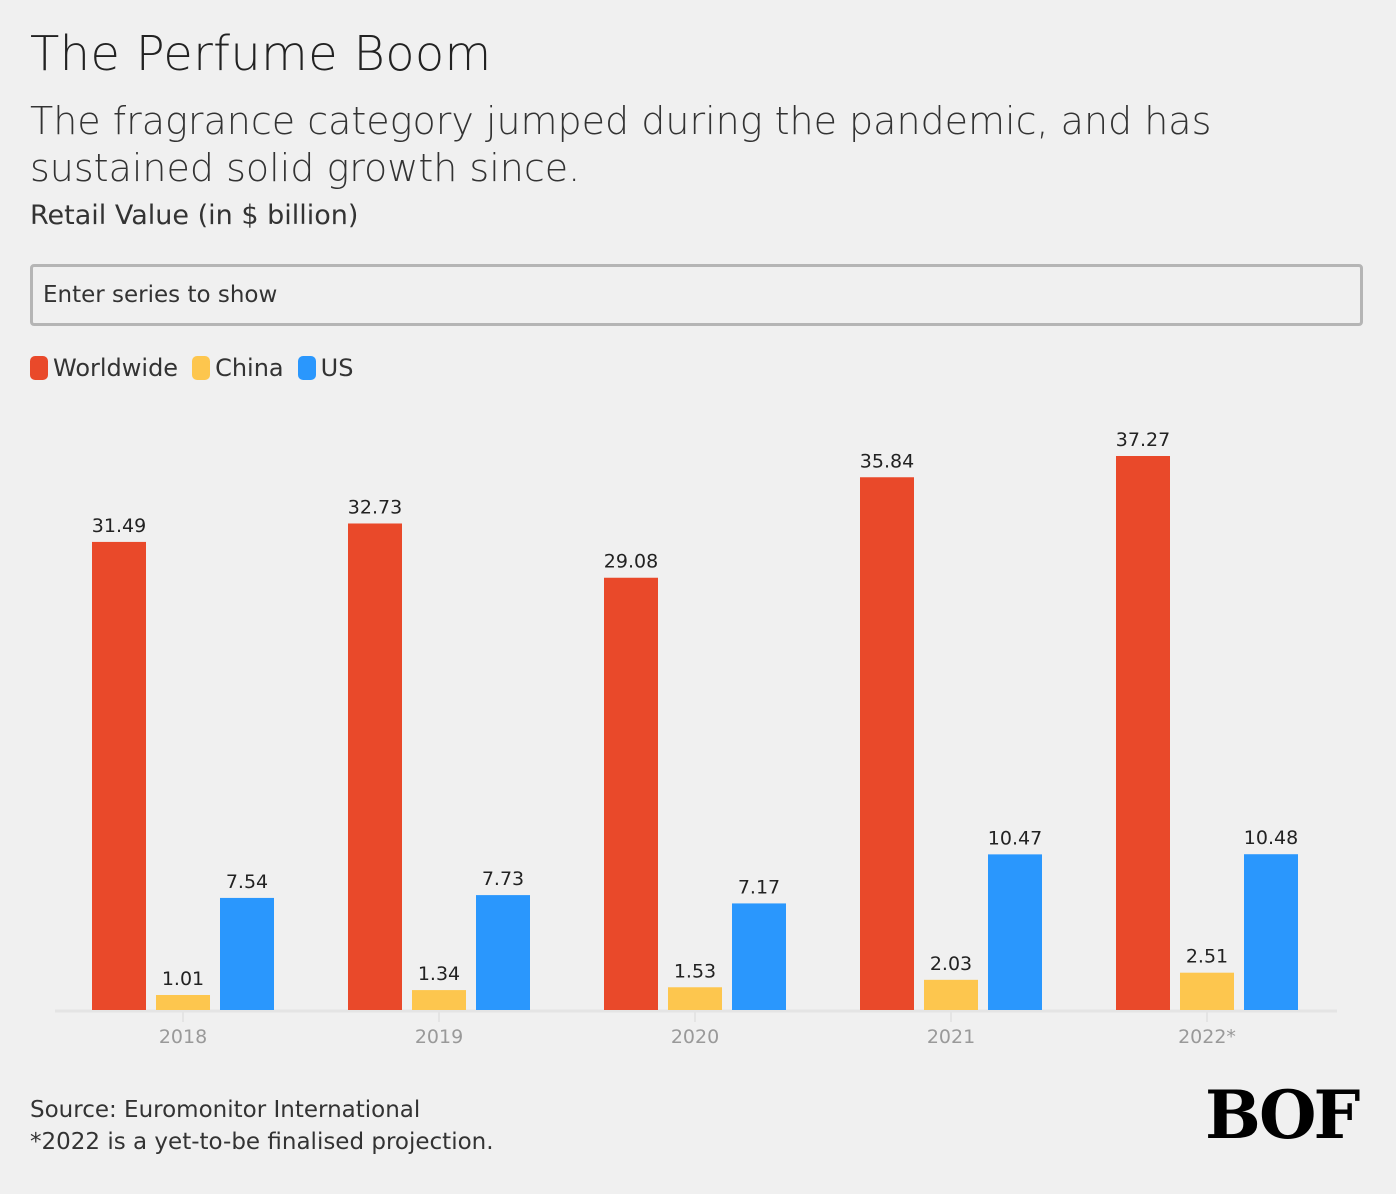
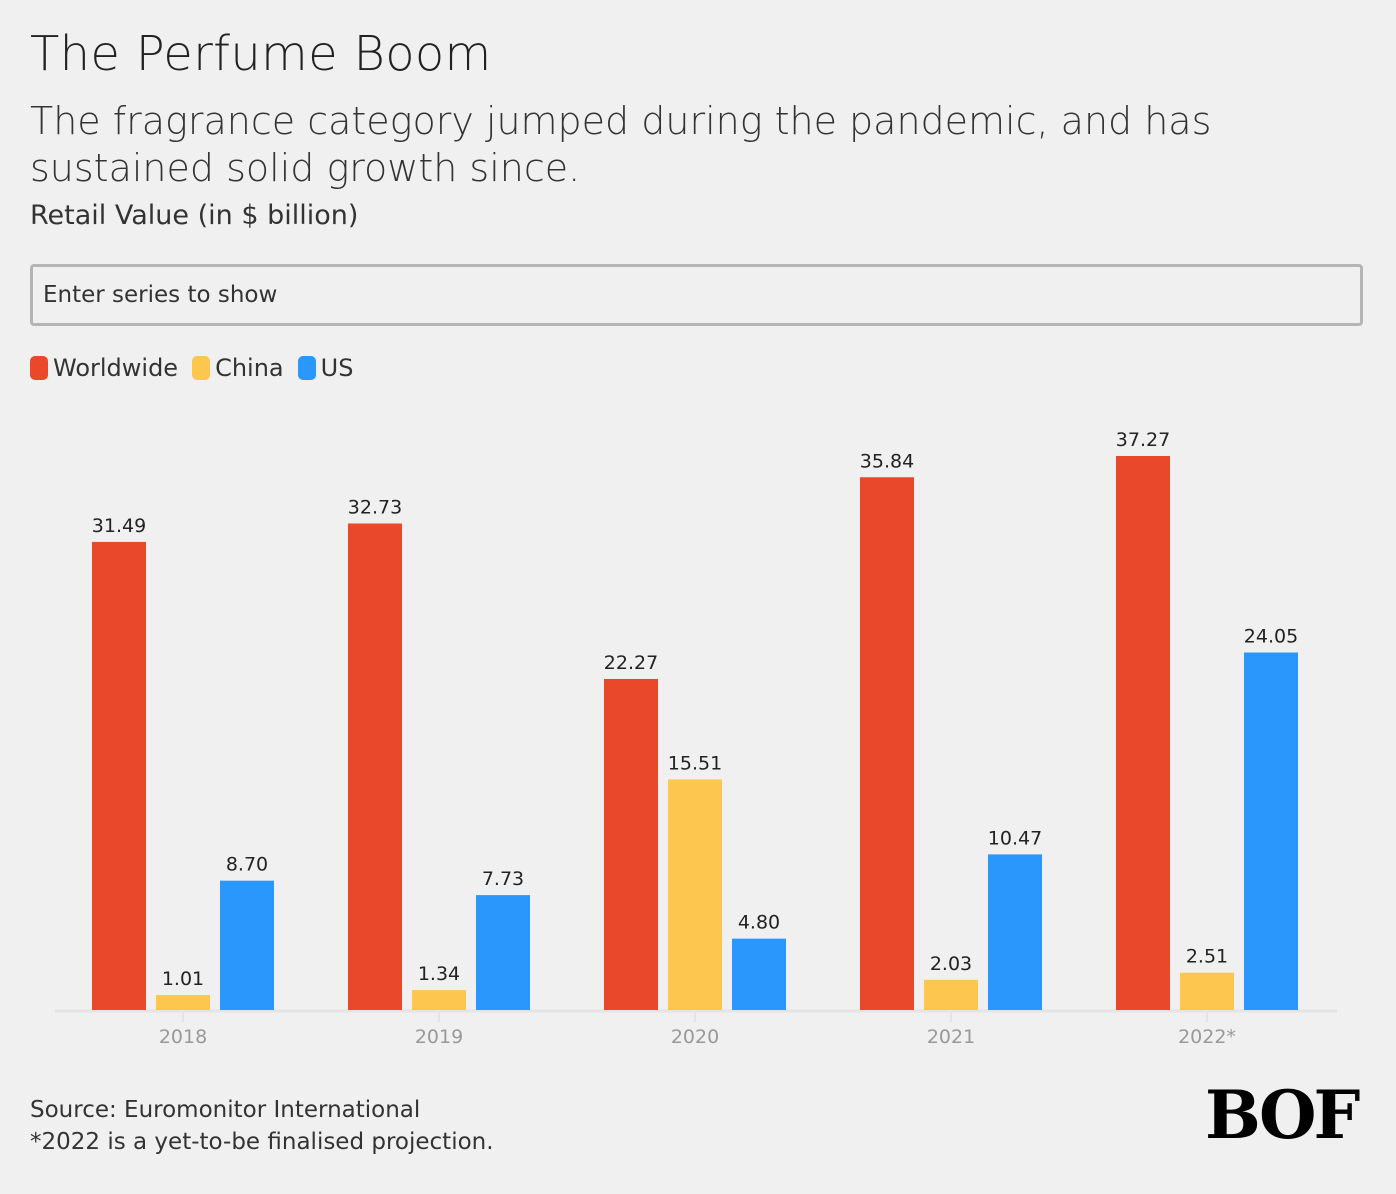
US/2018: 7.54 -> 8.70
Worldwide/2020: 29.08 -> 22.27
China/2020: 1.53 -> 15.51
US/2020: 7.17 -> 4.80
US/2022*: 10.48 -> 24.05
